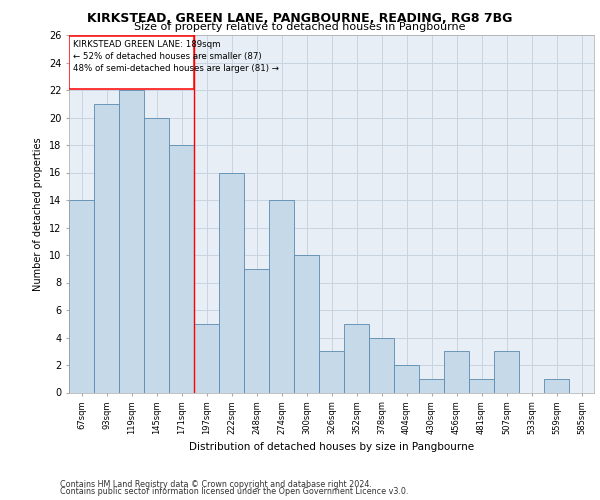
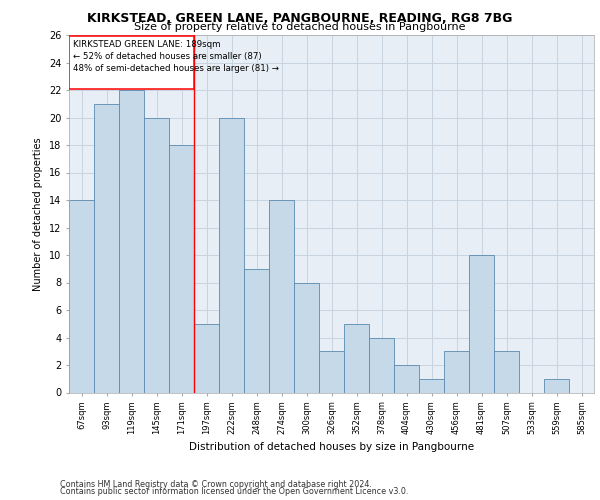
222sqm: 16 -> 20
300sqm: 10 -> 8
481sqm: 1 -> 10
